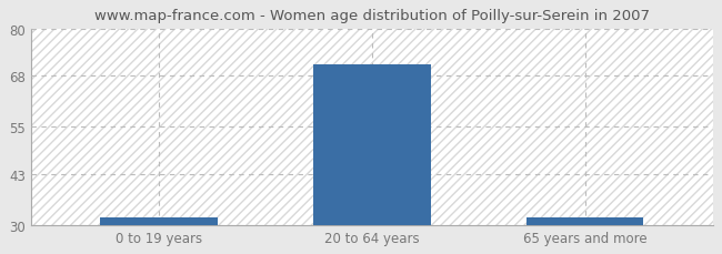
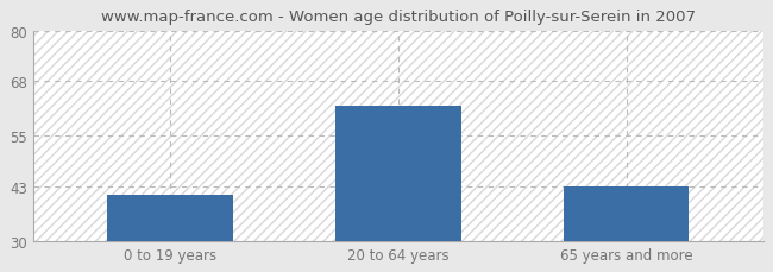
0 to 19 years: 32 -> 41
20 to 64 years: 71 -> 62
65 years and more: 32 -> 43
